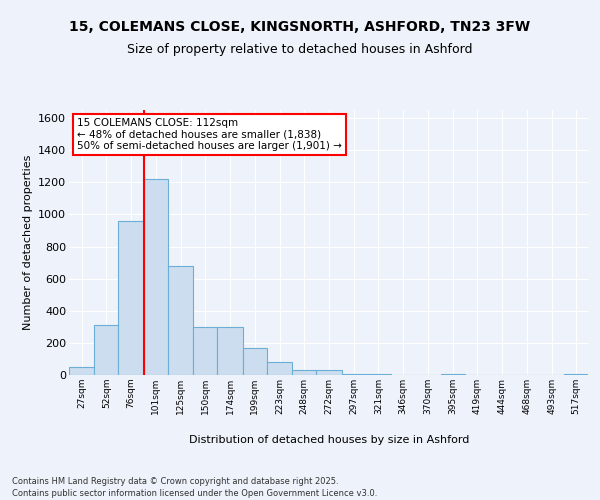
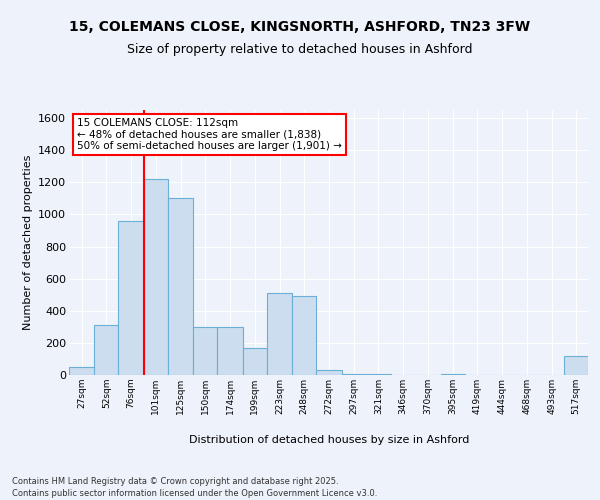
125sqm: 680 -> 1100
223sqm: 80 -> 510
248sqm: 30 -> 490
517sqm: 0 -> 120
